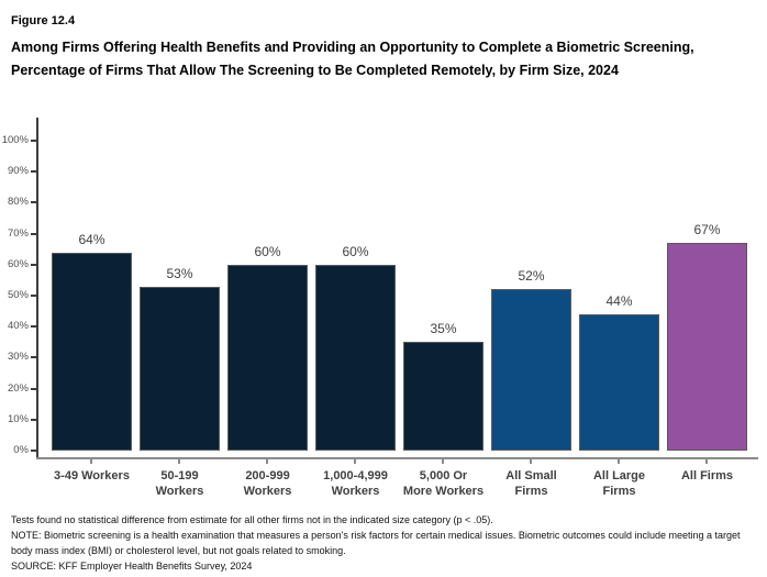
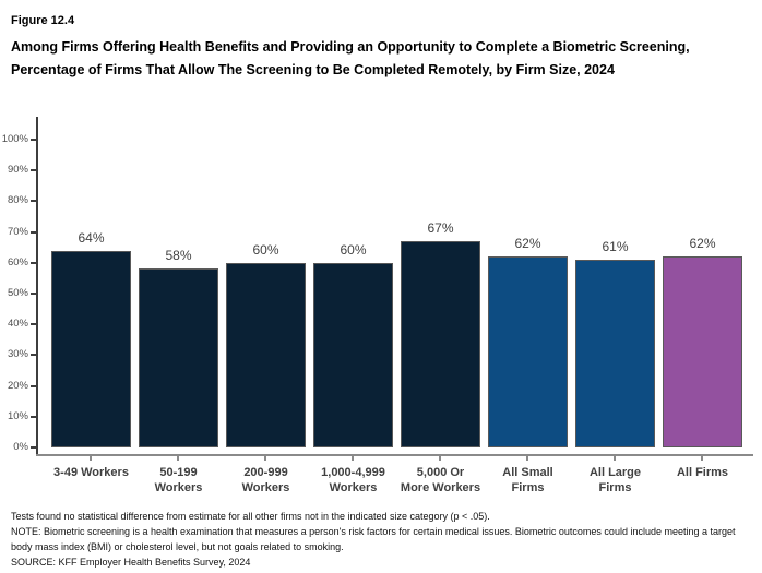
50-199 Workers: 53% -> 58%
5,000 Or More Workers: 35% -> 67%
All Small Firms: 52% -> 62%
All Large Firms: 44% -> 61%
All Firms: 67% -> 62%
